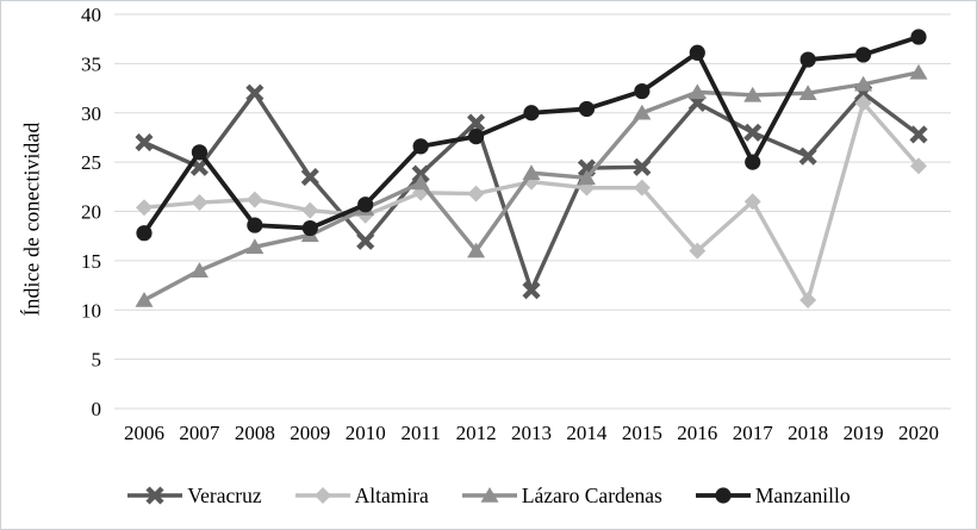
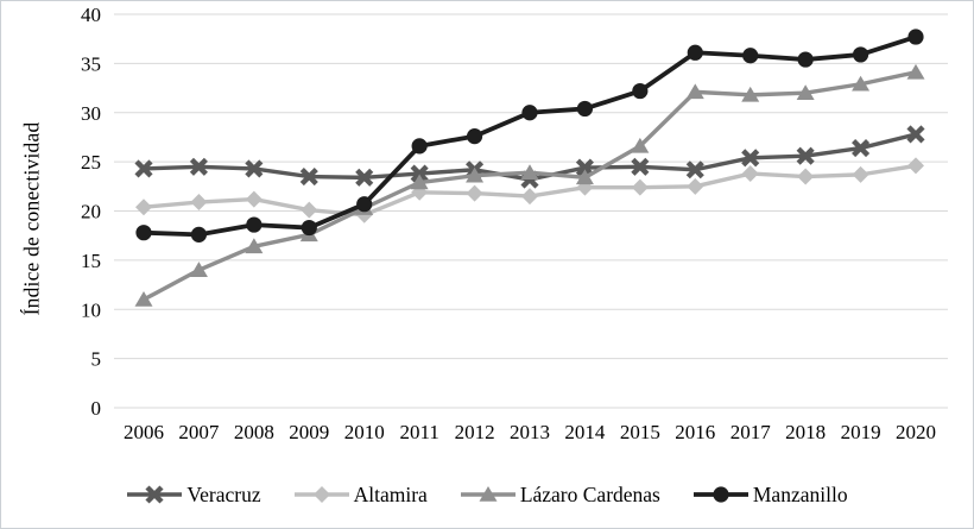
Veracruz/2006: 27 -> 24
Manzanillo/2007: 26 -> 18
Veracruz/2008: 32 -> 24
Veracruz/2010: 17 -> 23
Veracruz/2012: 29 -> 24
Lázaro Cardenas/2012: 16 -> 24
Veracruz/2013: 12 -> 23
Altamira/2013: 23 -> 22
Lázaro Cardenas/2015: 30 -> 27
Veracruz/2016: 31 -> 24
Altamira/2016: 16 -> 22
Veracruz/2017: 28 -> 25
Altamira/2017: 21 -> 24
Manzanillo/2017: 25 -> 36
Altamira/2018: 11 -> 24
Veracruz/2019: 32 -> 26
Altamira/2019: 31 -> 24
